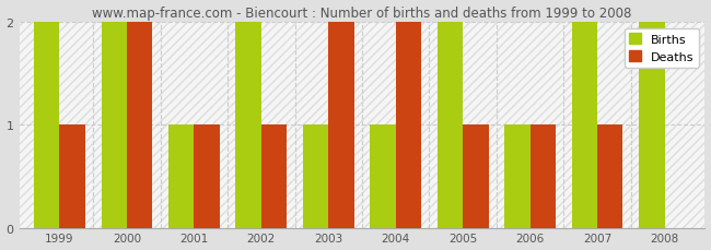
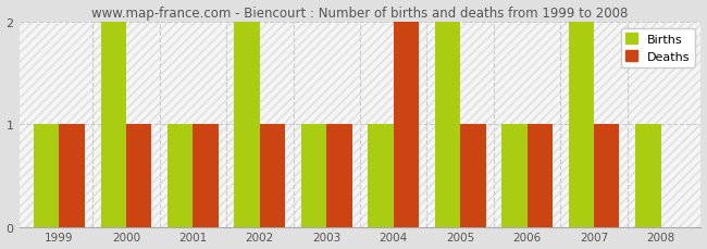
Births/1999: 2 -> 1
Deaths/2000: 2 -> 1
Deaths/2003: 2 -> 1
Births/2008: 2 -> 1
